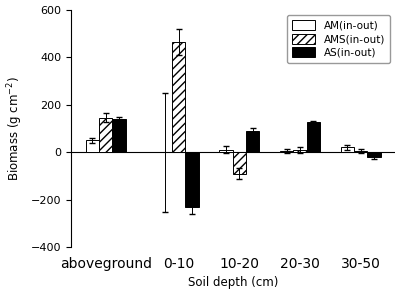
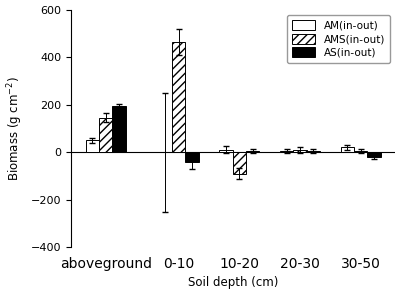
AS(in-out)/aboveground: 140 -> 195
AS(in-out)/0-10: -230 -> -40
AS(in-out)/10-20: 90 -> 5
AS(in-out)/20-30: 125 -> 5
